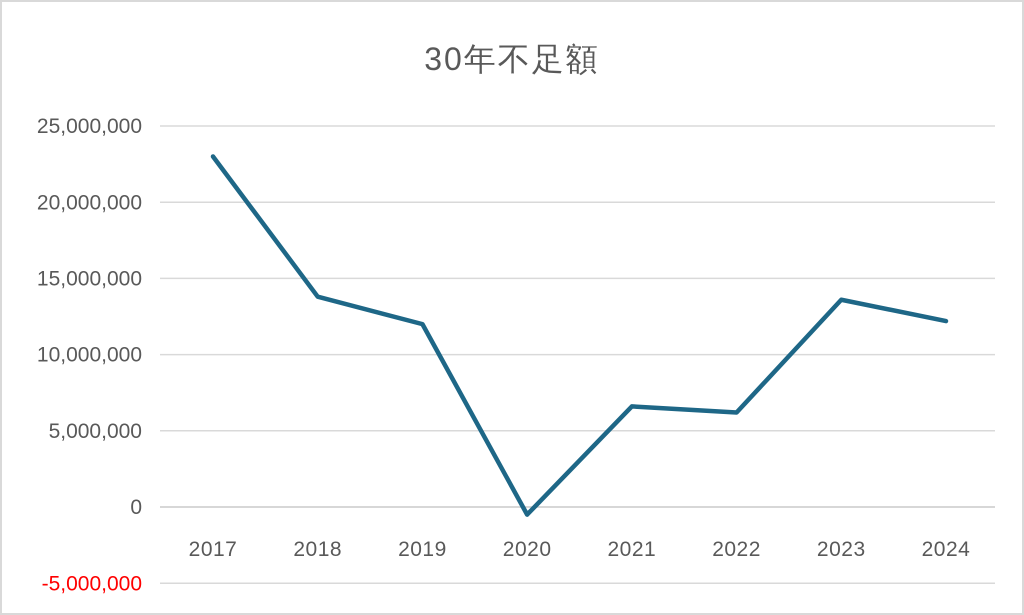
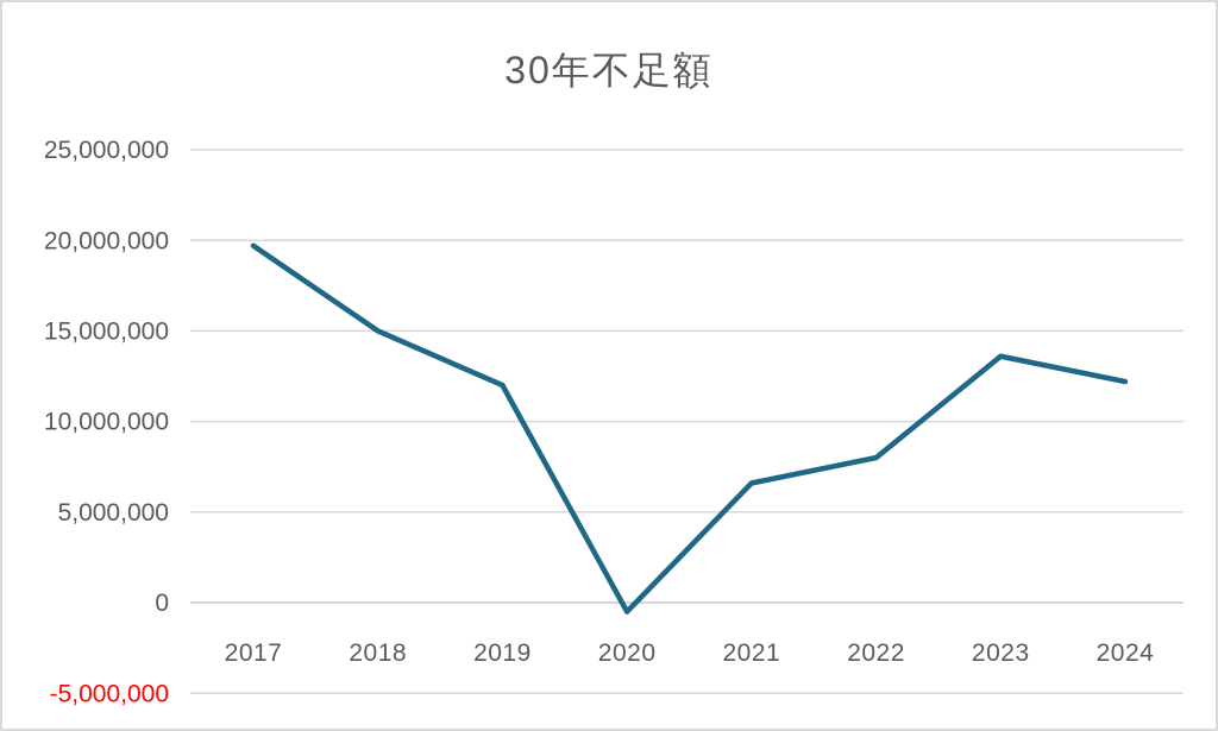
2017: 23000000 -> 19700000
2018: 13800000 -> 15000000
2022: 6200000 -> 8000000
